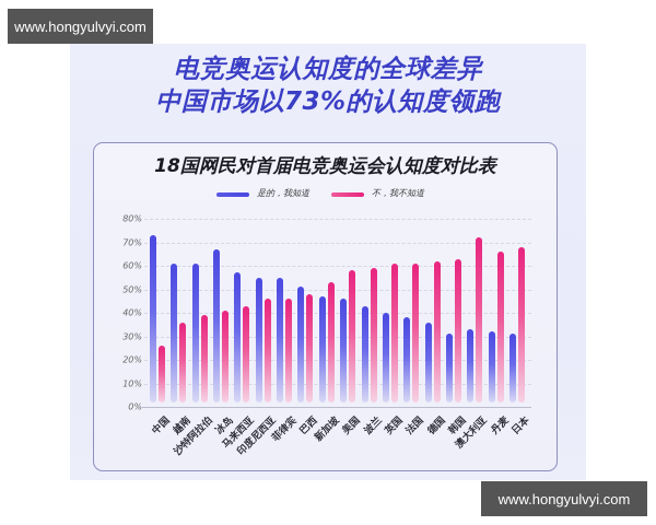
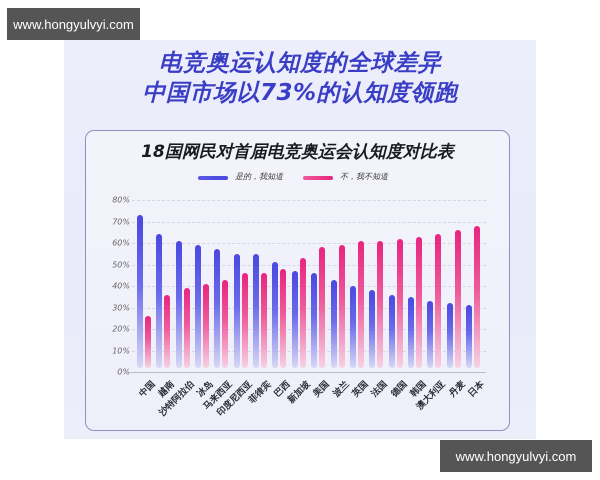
是的，我知道/越南: 61% -> 64%
是的，我知道/冰岛: 67% -> 59%
是的，我知道/韩国: 31% -> 35%
不，我不知道/澳大利亚: 72% -> 64%
